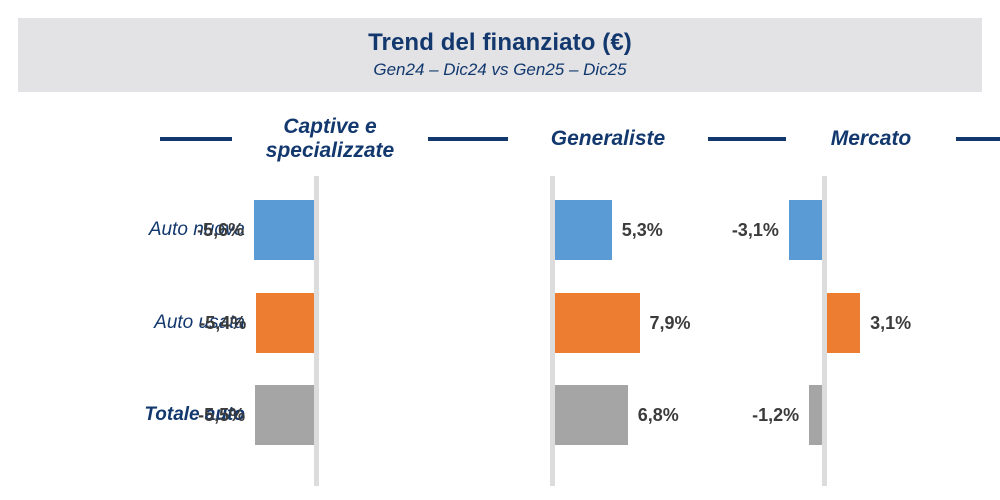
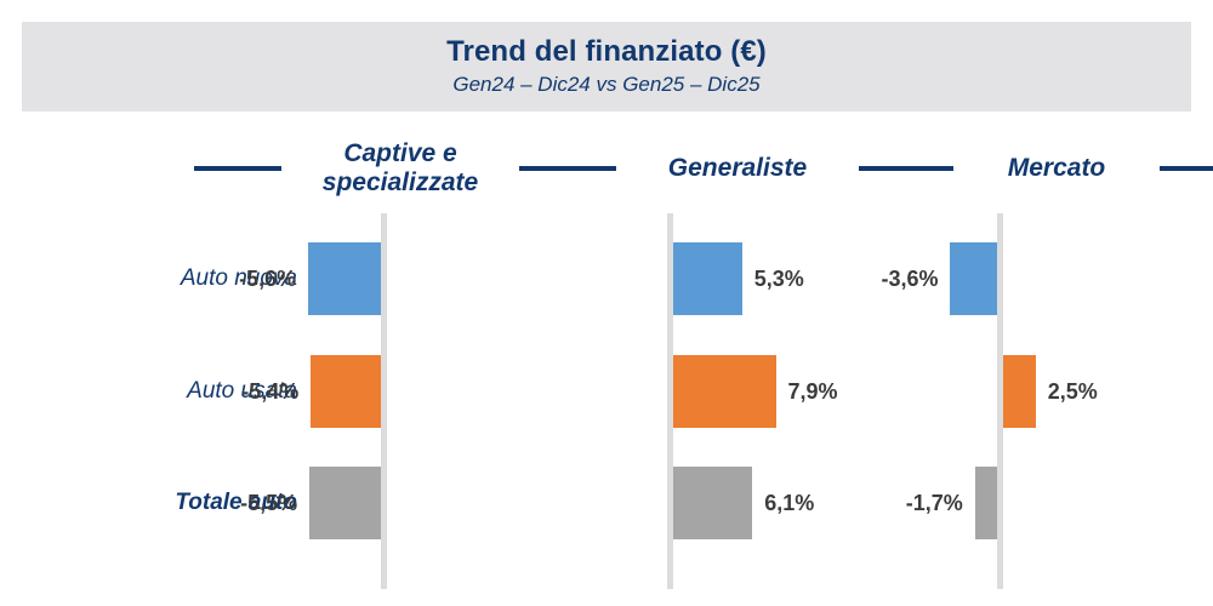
Mercato/Auto nuova: -3,1% -> -3,6%
Mercato/Auto usata: 3,1% -> 2,5%
Generaliste/Totale auto: 6,8% -> 6,1%
Mercato/Totale auto: -1,2% -> -1,7%
